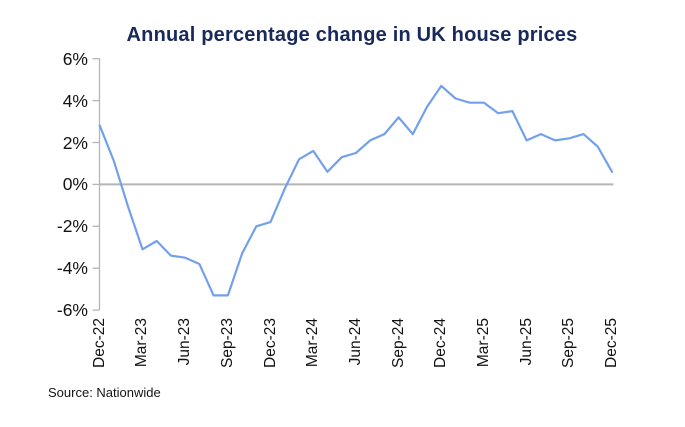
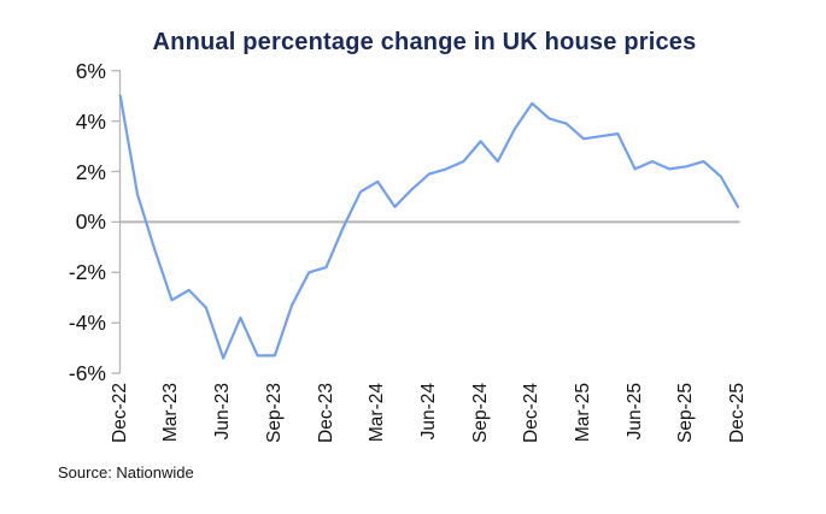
Dec-22: 2.8% -> 5.0%
Jun-23: -3.5% -> -5.4%
Jun-24: 1.5% -> 1.9%
Mar-25: 3.9% -> 3.3%
